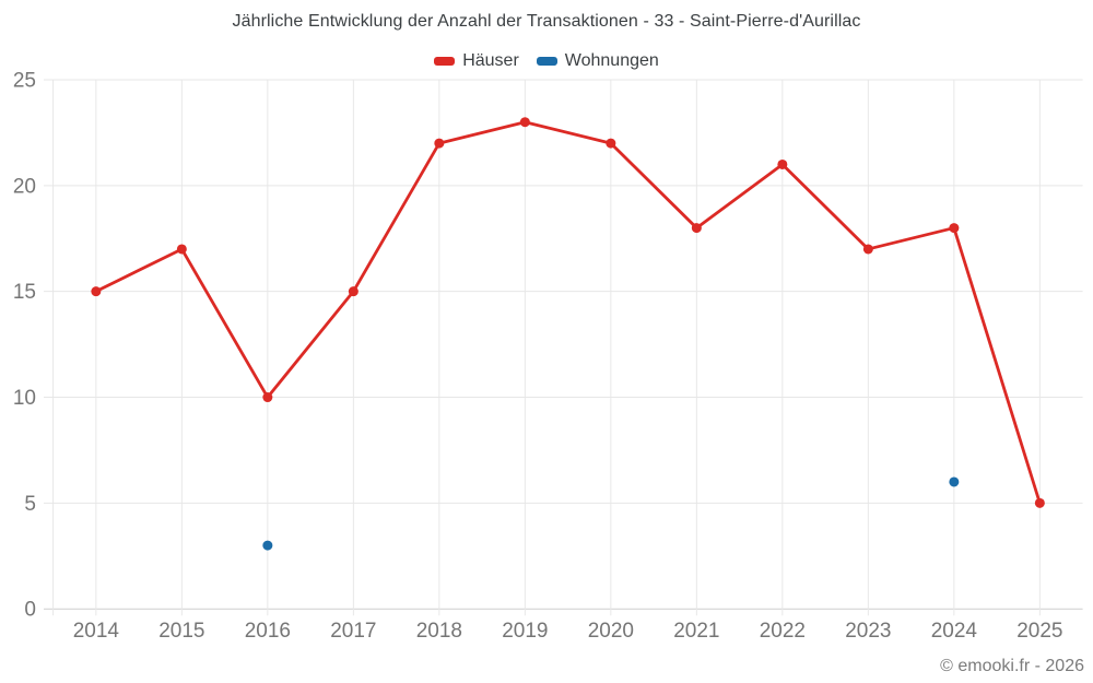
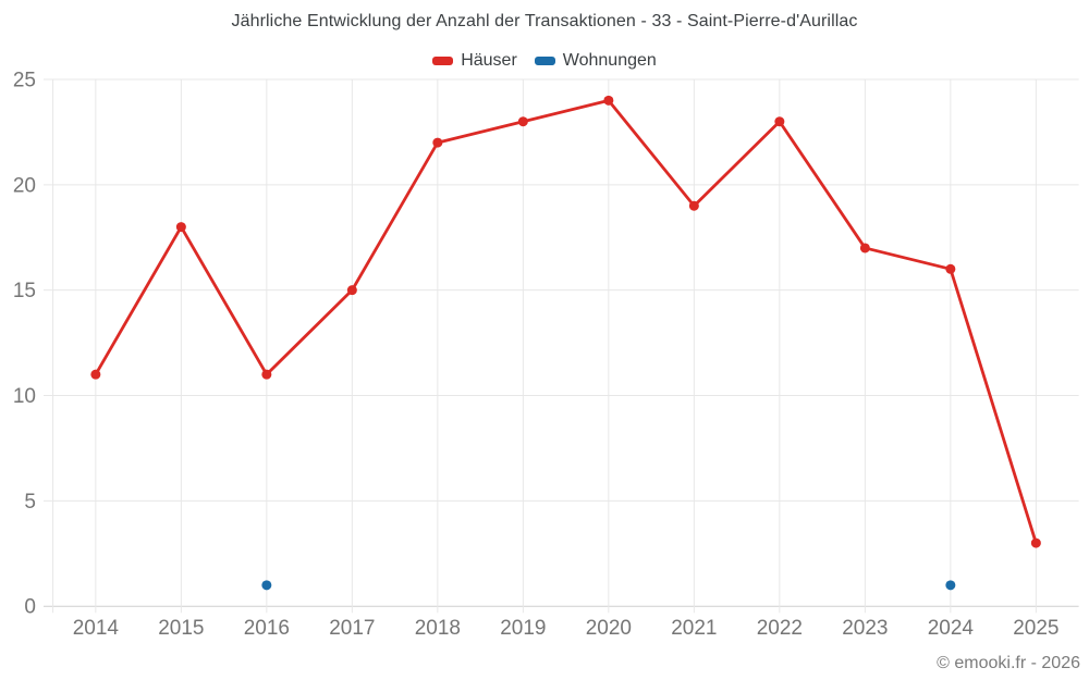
Häuser/2014: 15 -> 11
Häuser/2015: 17 -> 18
Häuser/2016: 10 -> 11
Wohnungen/2016: 3 -> 1
Häuser/2020: 22 -> 24
Häuser/2021: 18 -> 19
Häuser/2022: 21 -> 23
Häuser/2024: 18 -> 16
Wohnungen/2024: 6 -> 1
Häuser/2025: 5 -> 3
